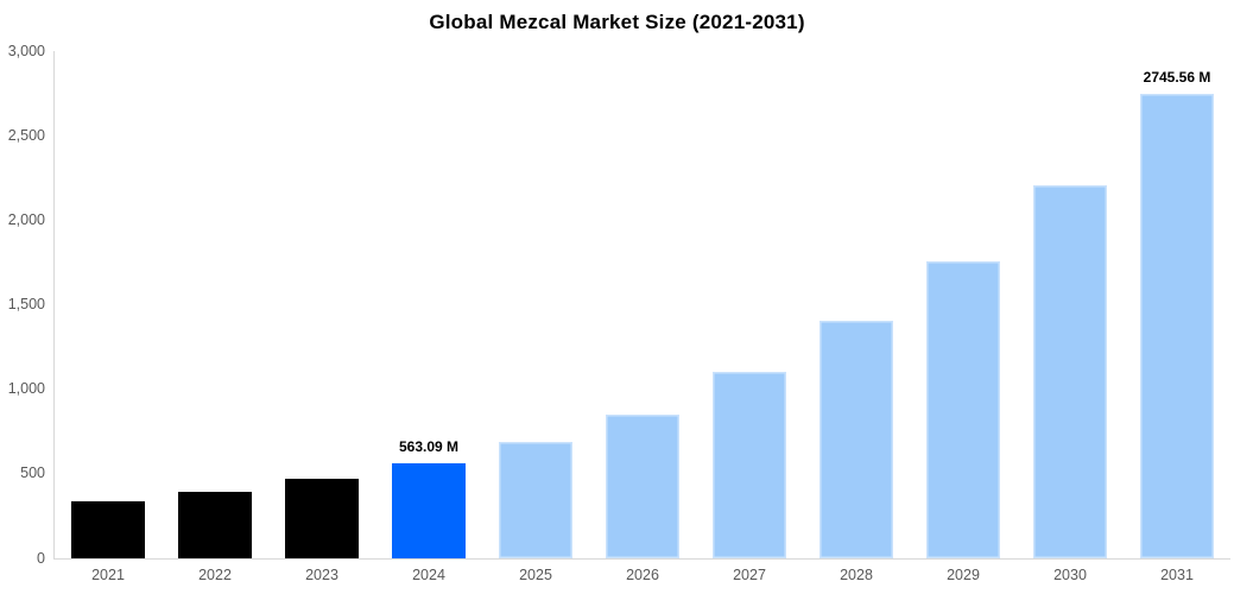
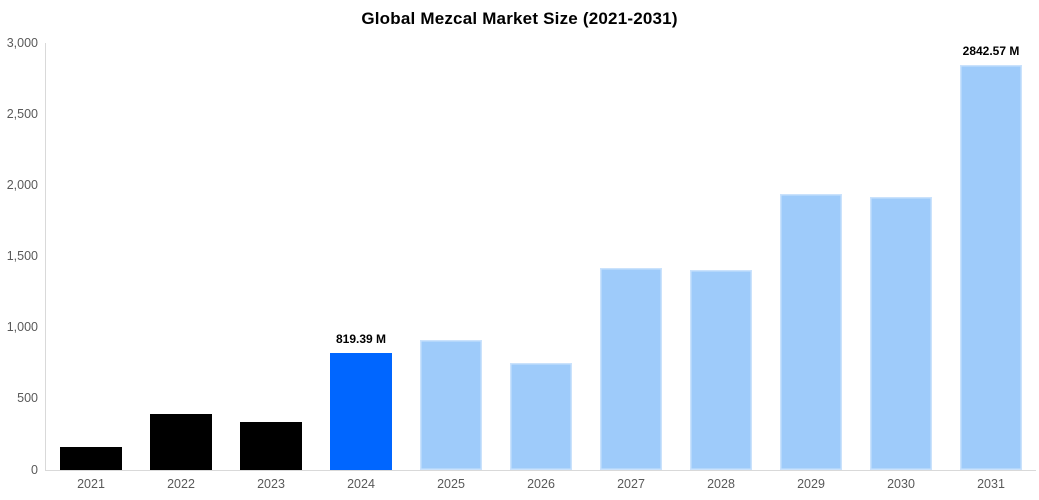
2021: 340 -> 160
2023: 470 -> 340
2024: 563.09 -> 819.39
2025: 690 -> 910
2026: 850 -> 750
2027: 1100 -> 1420
2029: 1760 -> 1940
2030: 2200 -> 1920
2031: 2745.56 -> 2842.57
